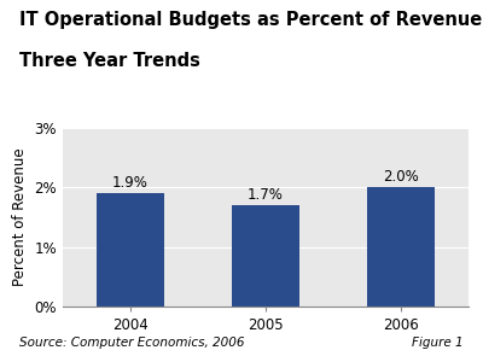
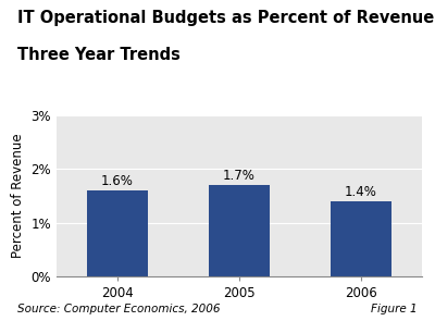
2004: 1.9% -> 1.6%
2006: 2.0% -> 1.4%
